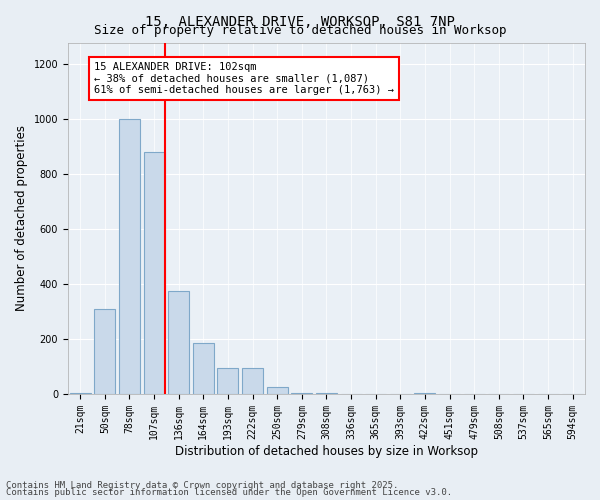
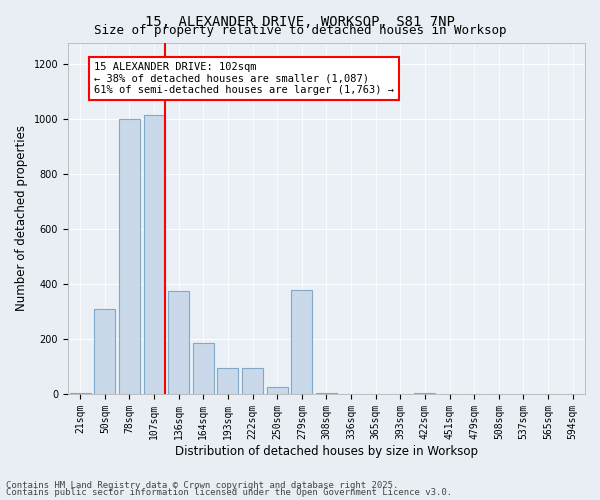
107sqm: 880 -> 1015
279sqm: 5 -> 380
